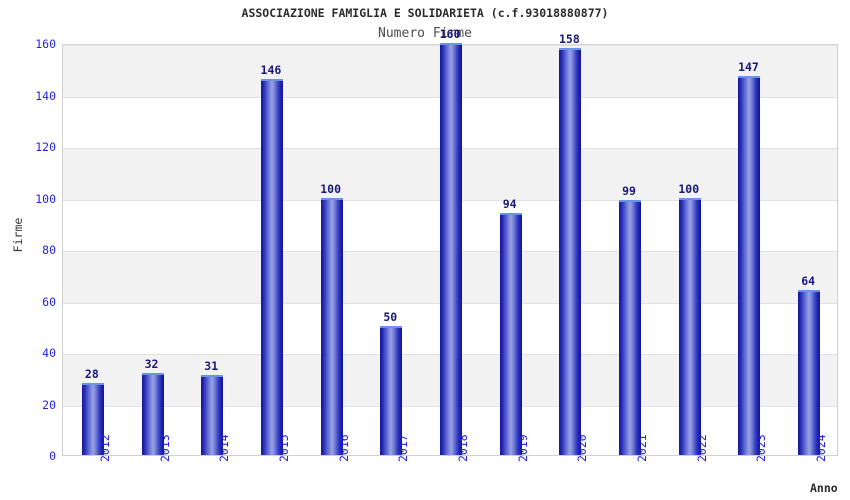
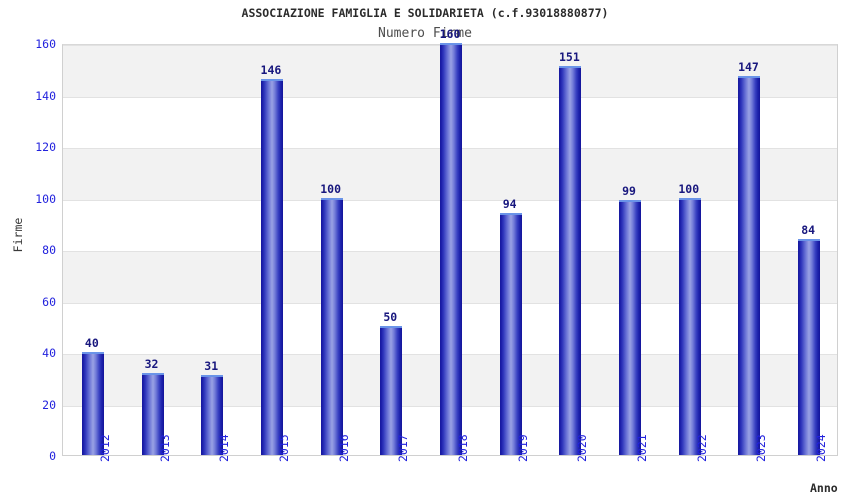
2012: 28 -> 40
2020: 158 -> 151
2024: 64 -> 84
